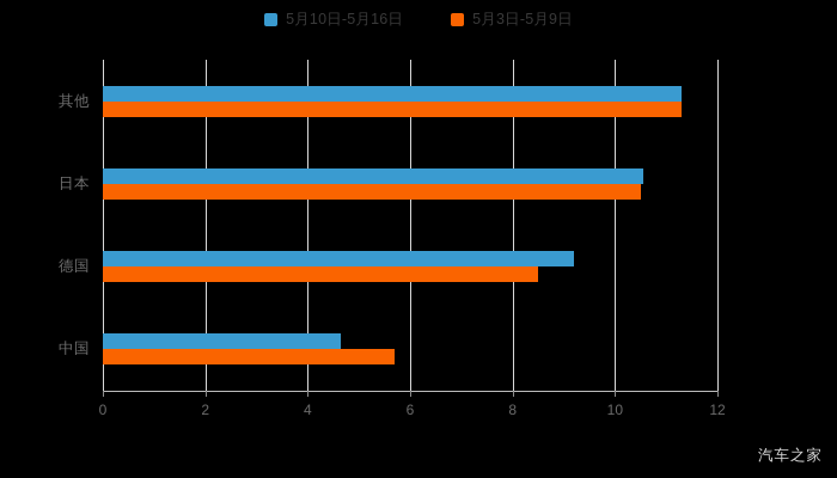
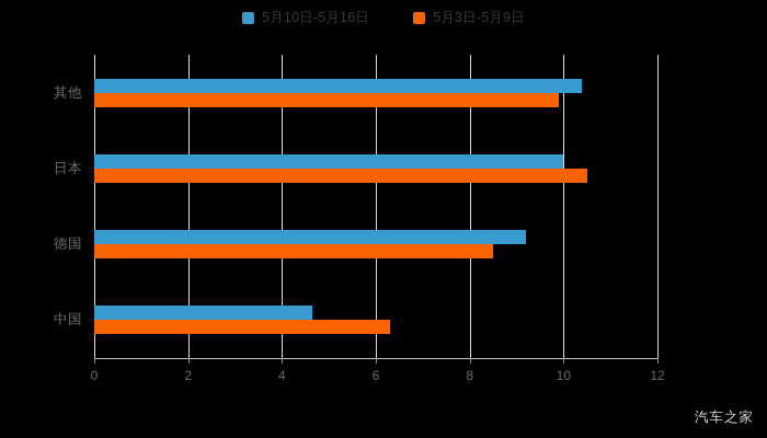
5月3日-5月9日/中国: 5.7 -> 6.3
5月10日-5月16日/日本: 10.6 -> 10.0
5月10日-5月16日/其他: 11.3 -> 10.4
5月3日-5月9日/其他: 11.3 -> 9.9
